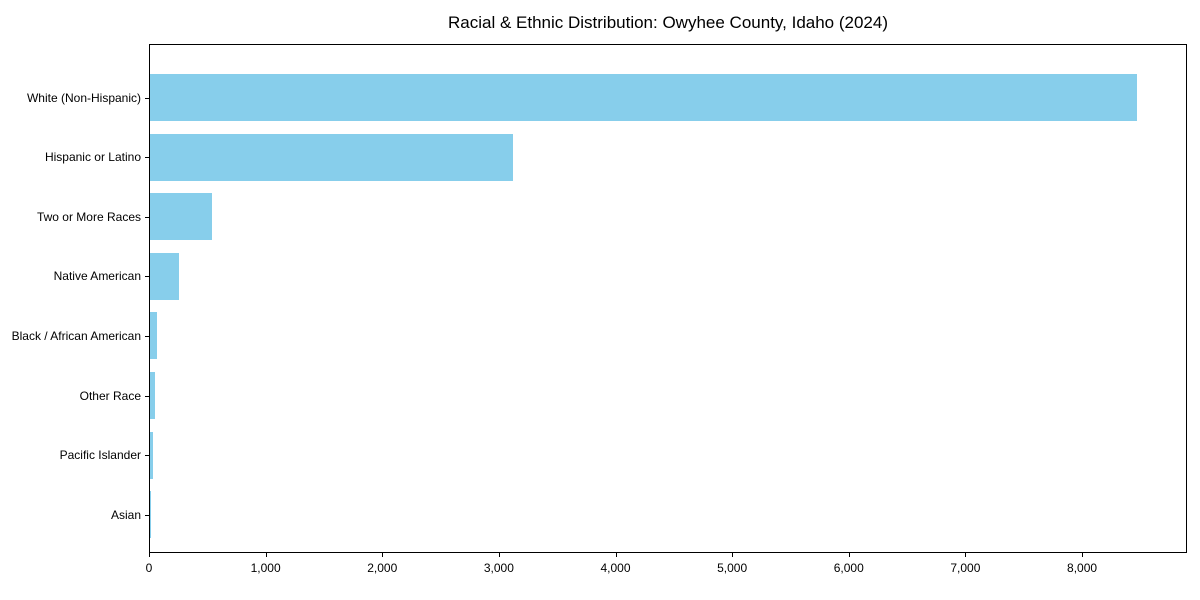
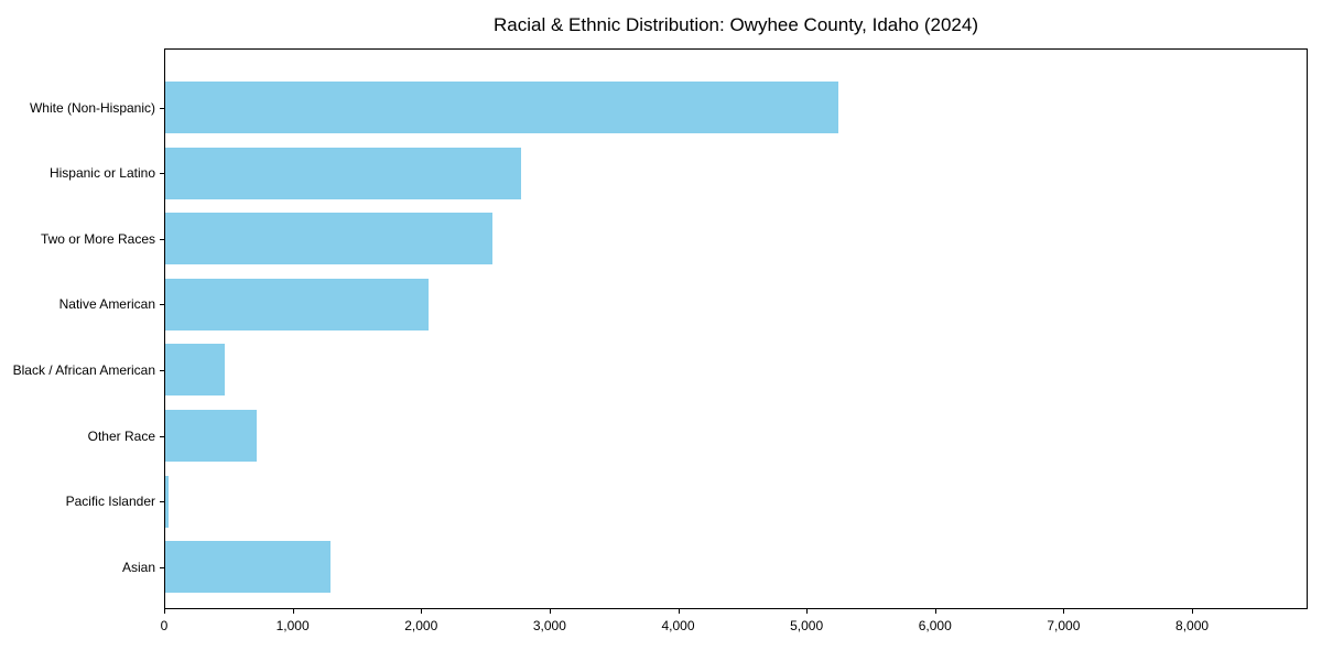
White (Non-Hispanic): 8460 -> 5240
Hispanic or Latino: 3110 -> 2770
Two or More Races: 530 -> 2550
Native American: 250 -> 2050
Black / African American: 60 -> 460
Other Race: 40 -> 710
Asian: 10 -> 1290
